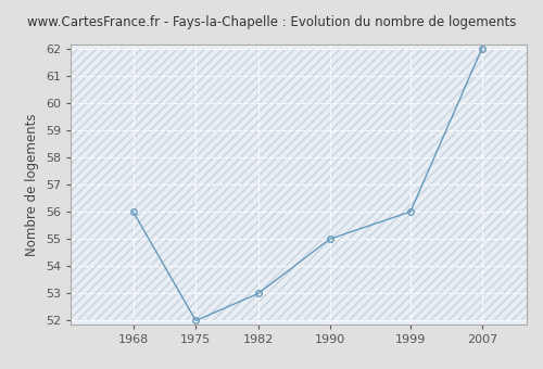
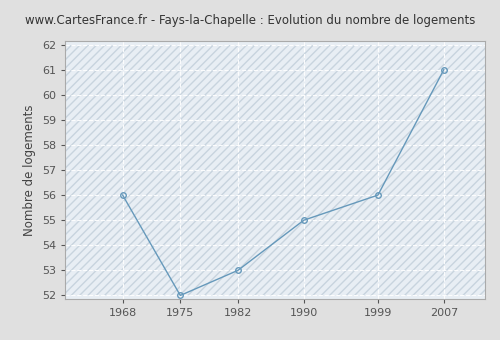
2007: 62 -> 61
